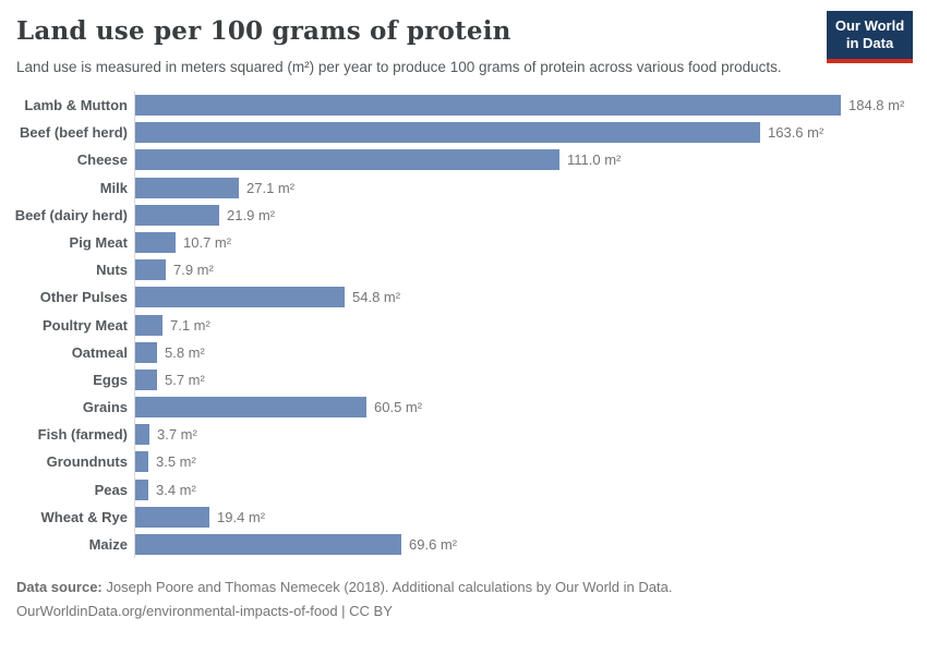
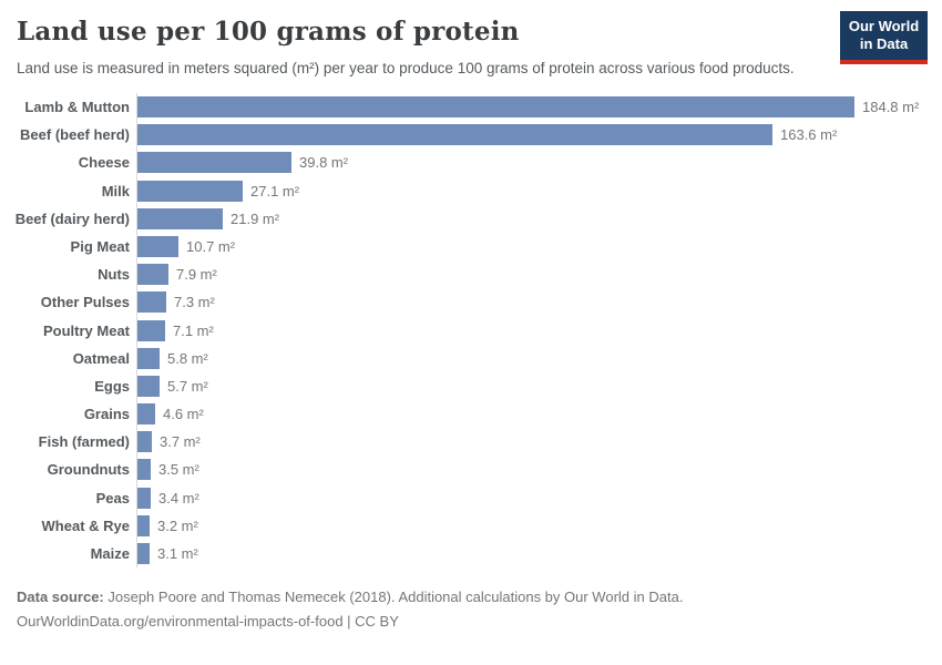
Cheese: 111.0 -> 39.8
Other Pulses: 54.8 -> 7.3
Grains: 60.5 -> 4.6
Wheat & Rye: 19.4 -> 3.2
Maize: 69.6 -> 3.1
